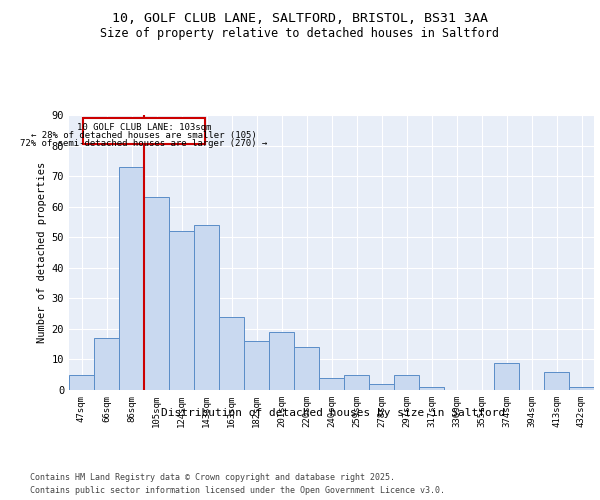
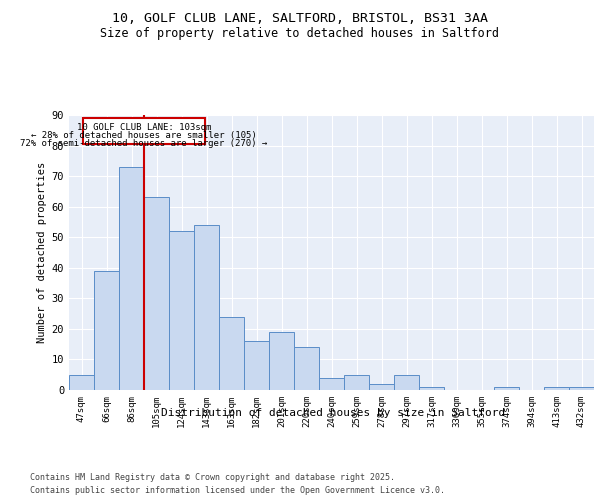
66sqm: 17 -> 39
374sqm: 9 -> 1
413sqm: 6 -> 1
